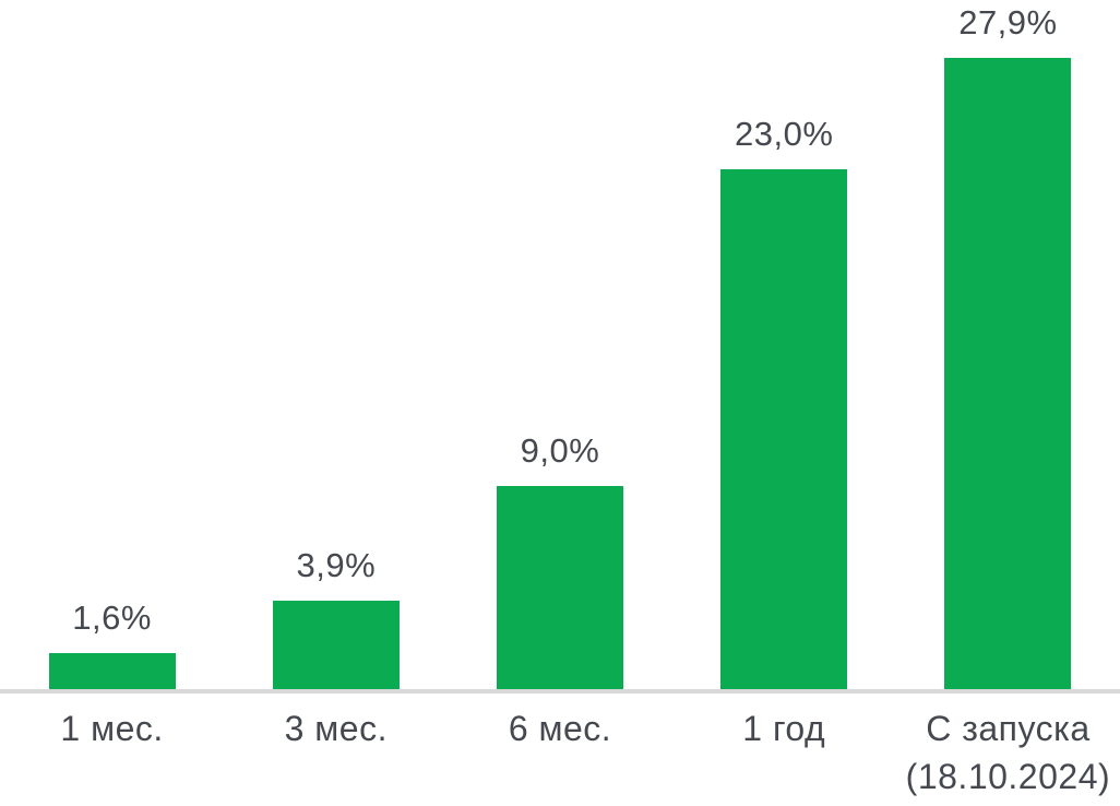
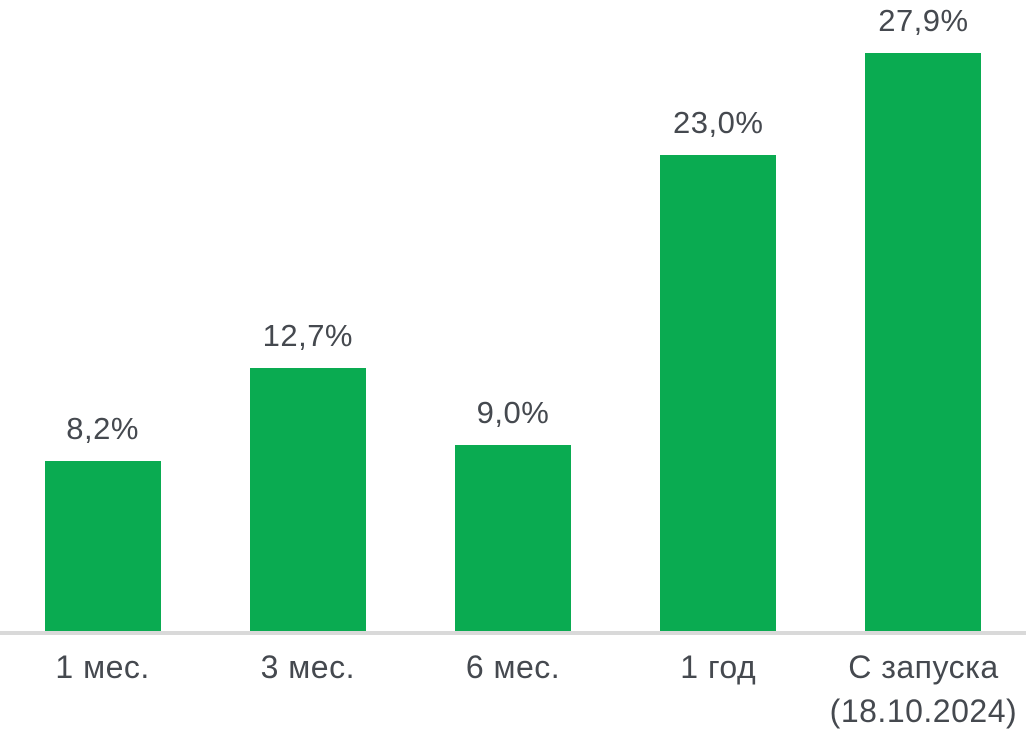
1 мес.: 1,6% -> 8,2%
3 мес.: 3,9% -> 12,7%
